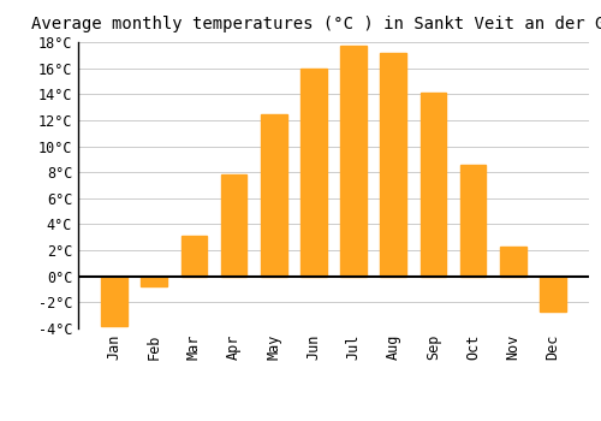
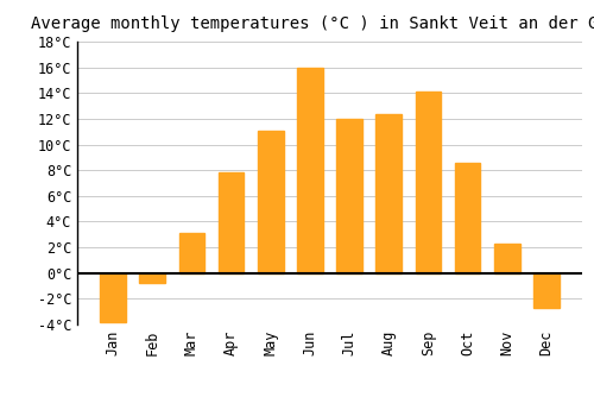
May: 12.5°C -> 11.1°C
Jul: 17.7°C -> 12.0°C
Aug: 17.2°C -> 12.4°C
